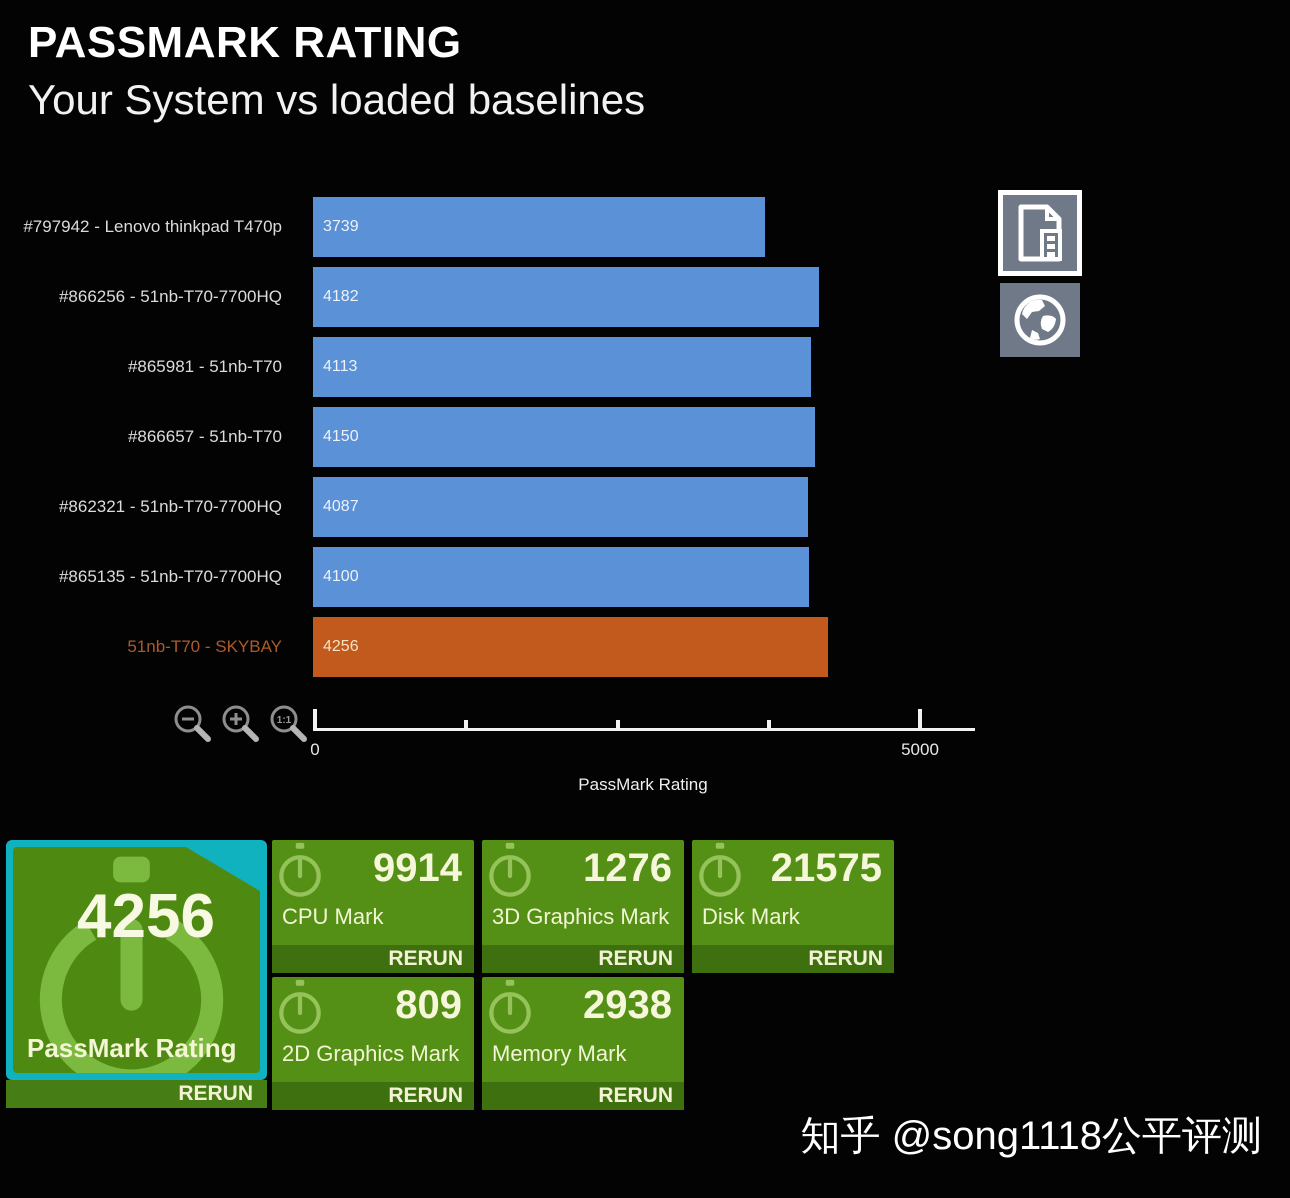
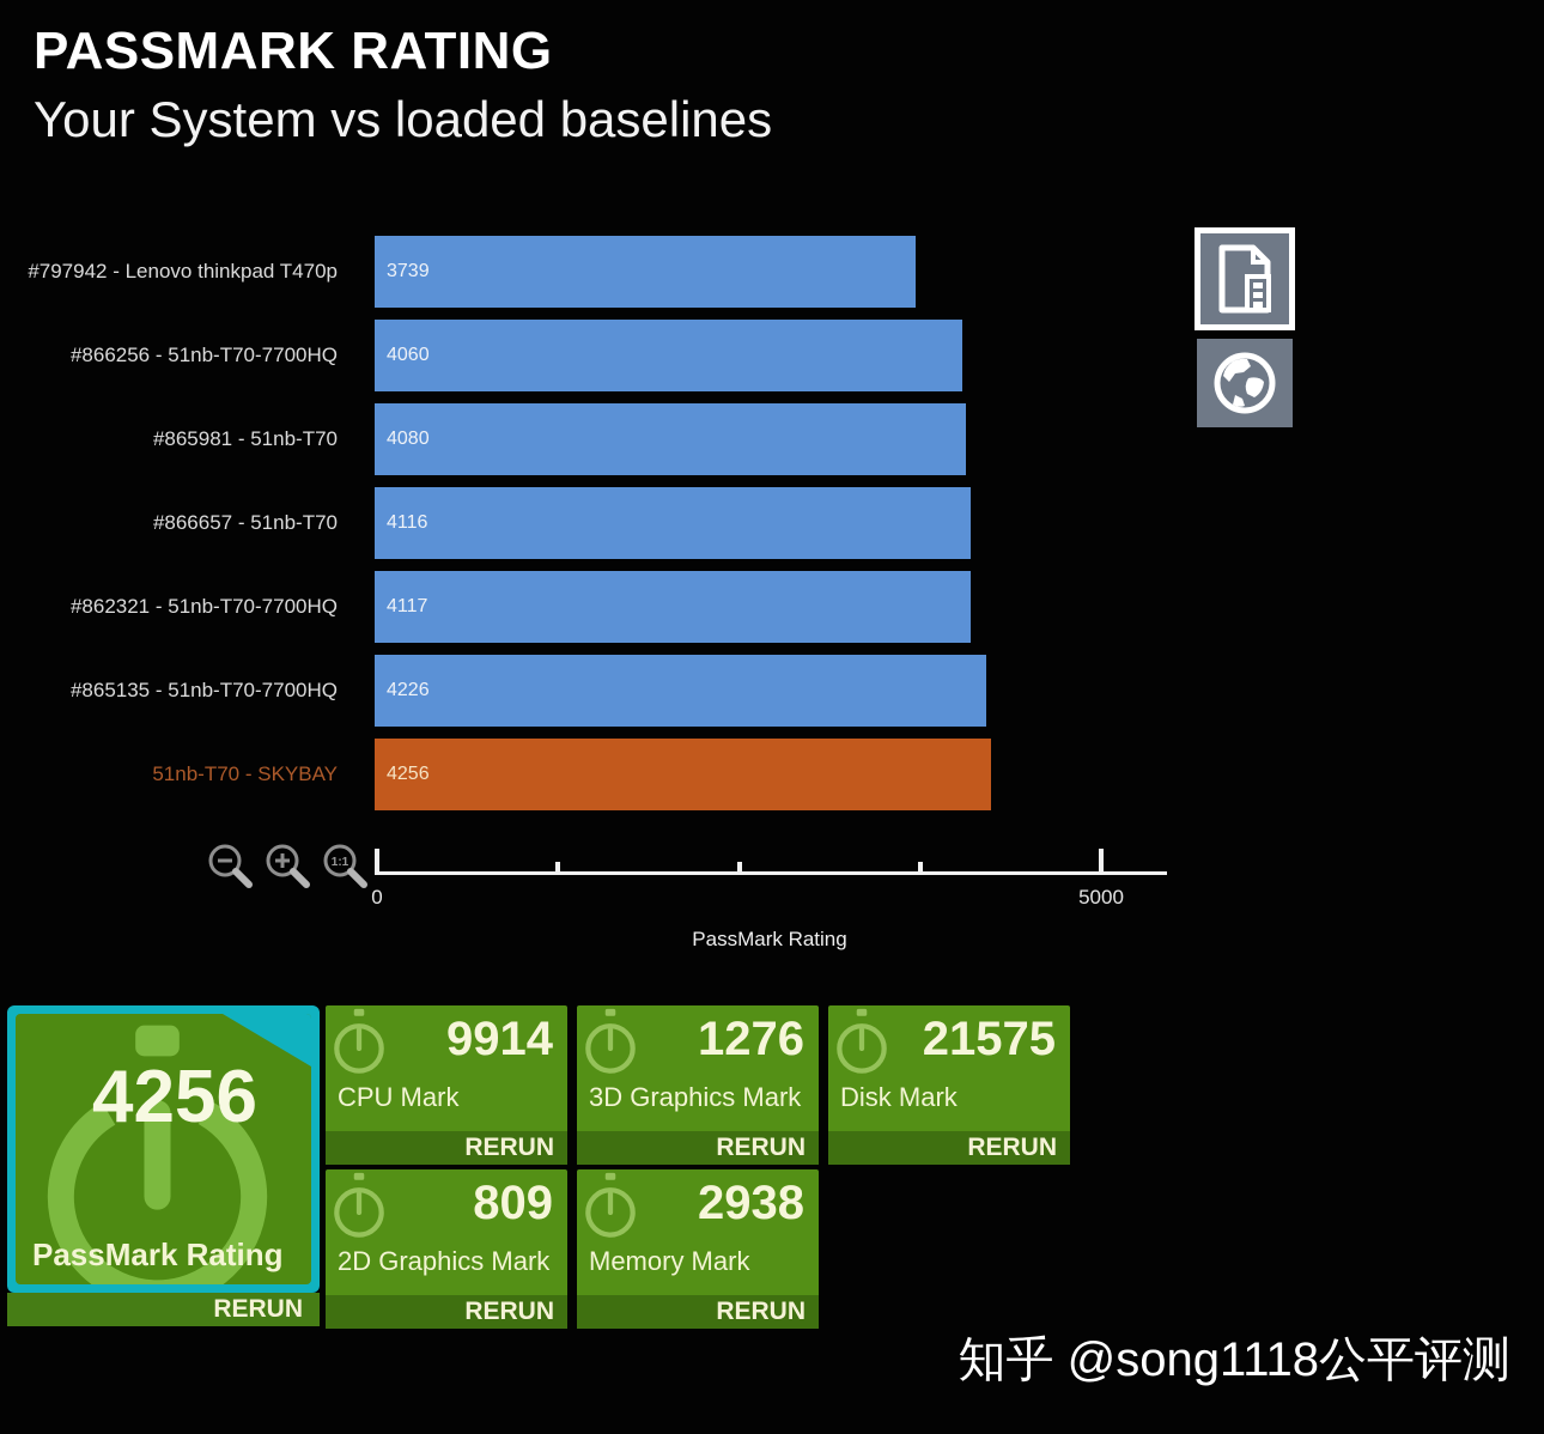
#866256 - 51nb-T70-7700HQ: 4182 -> 4060
#865981 - 51nb-T70: 4113 -> 4080
#866657 - 51nb-T70: 4150 -> 4116
#862321 - 51nb-T70-7700HQ: 4087 -> 4117
#865135 - 51nb-T70-7700HQ: 4100 -> 4226
